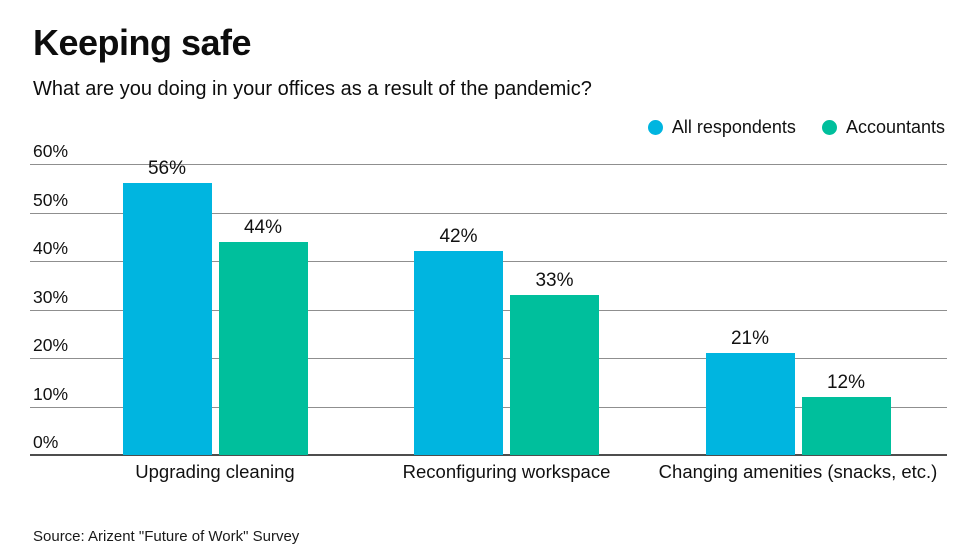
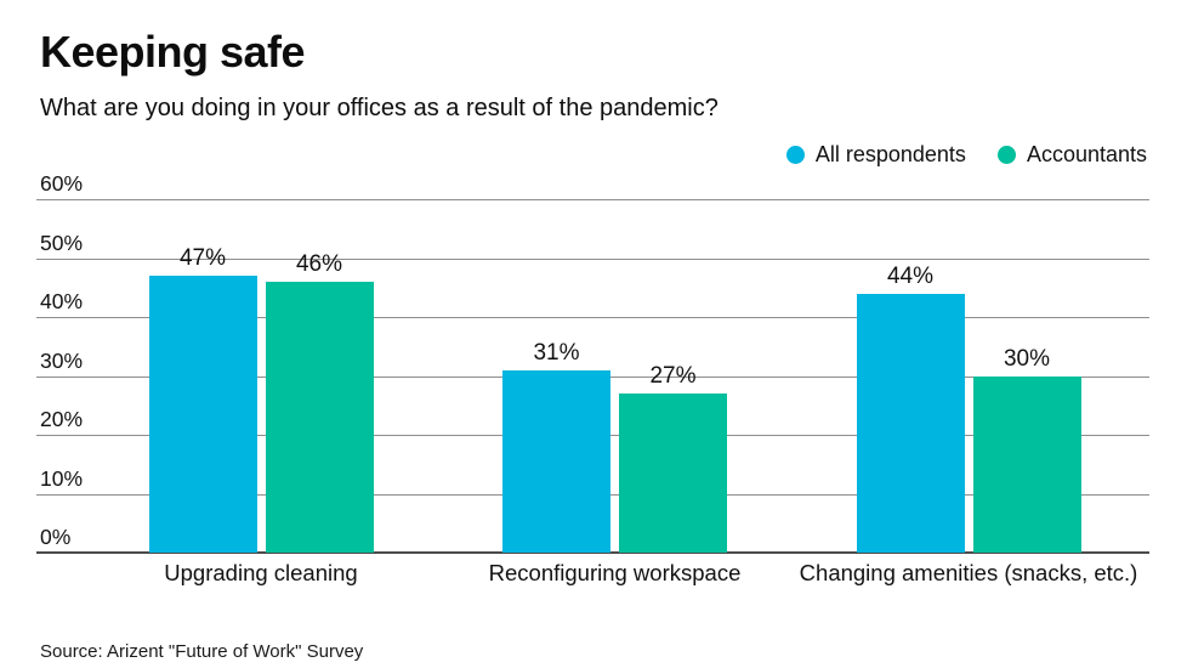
All respondents/Upgrading cleaning: 56% -> 47%
Accountants/Upgrading cleaning: 44% -> 46%
All respondents/Reconfiguring workspace: 42% -> 31%
Accountants/Reconfiguring workspace: 33% -> 27%
All respondents/Changing amenities (snacks, etc.): 21% -> 44%
Accountants/Changing amenities (snacks, etc.): 12% -> 30%
